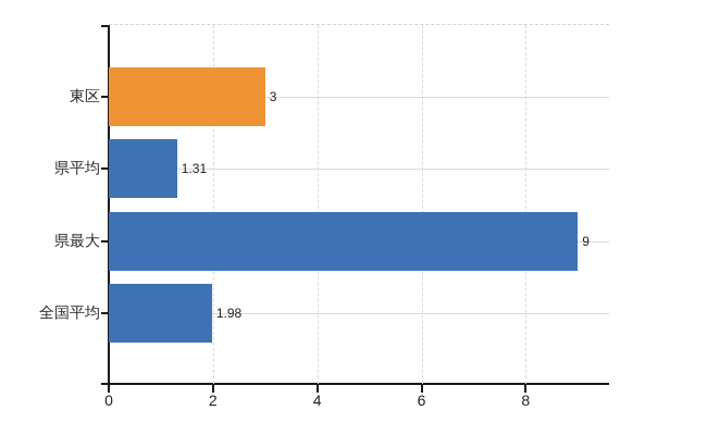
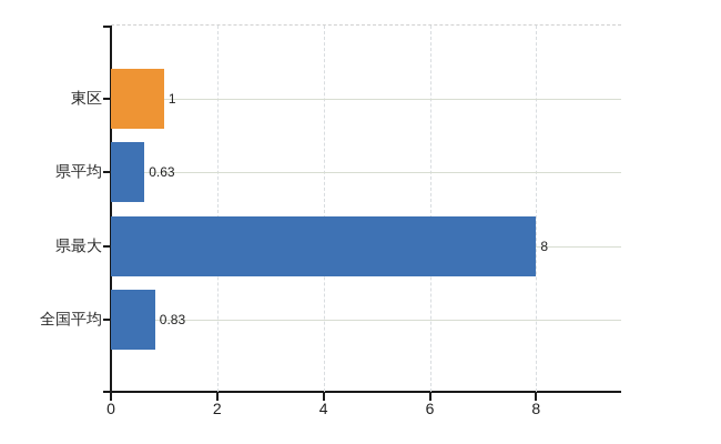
東区: 3 -> 1
県平均: 1.31 -> 0.63
県最大: 9 -> 8
全国平均: 1.98 -> 0.83
